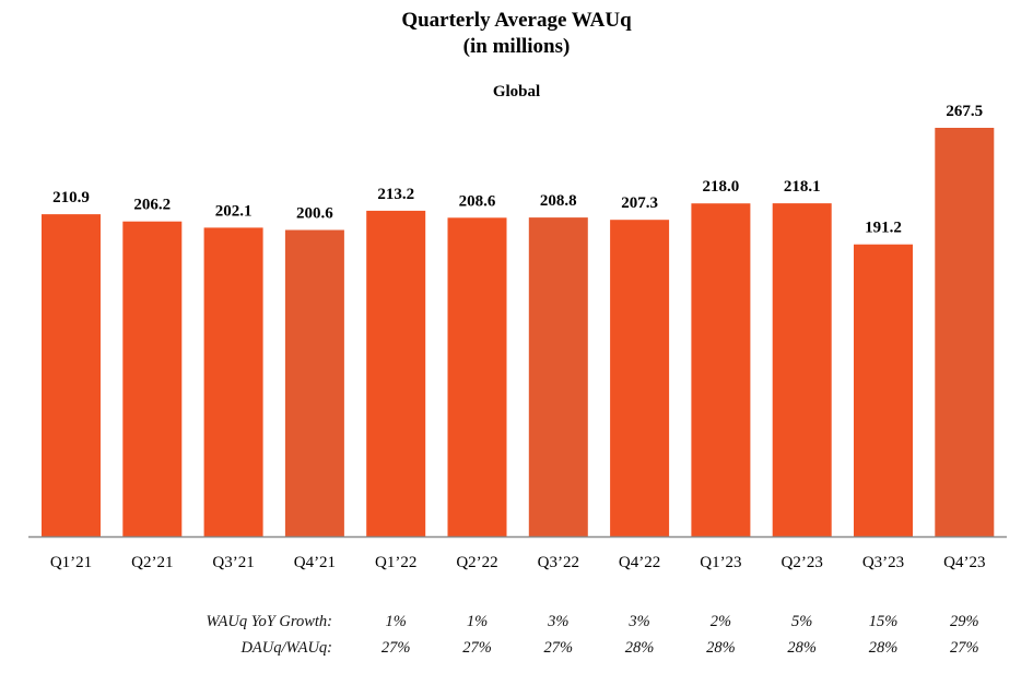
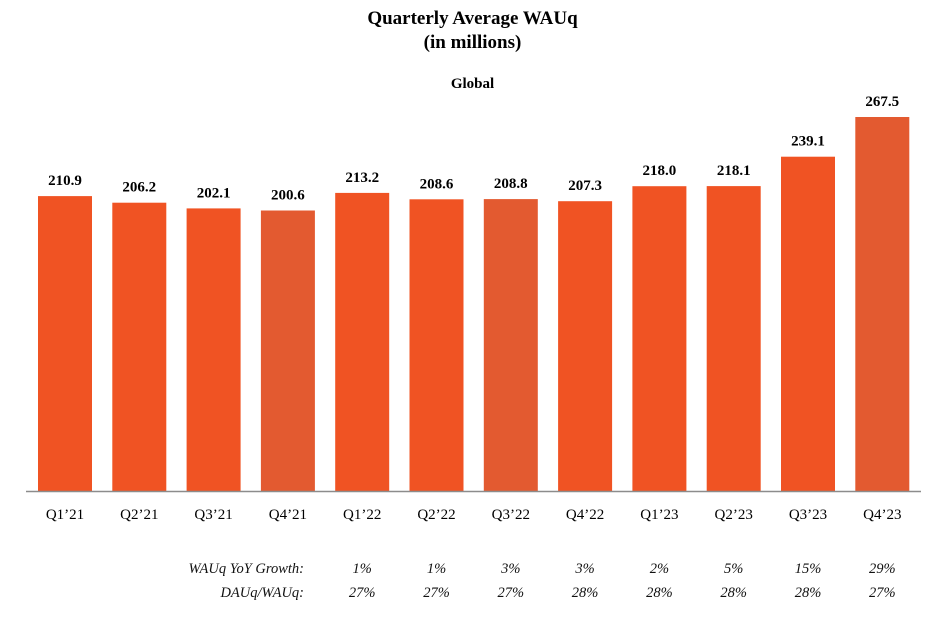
Q3’23: 191.2 -> 239.1
